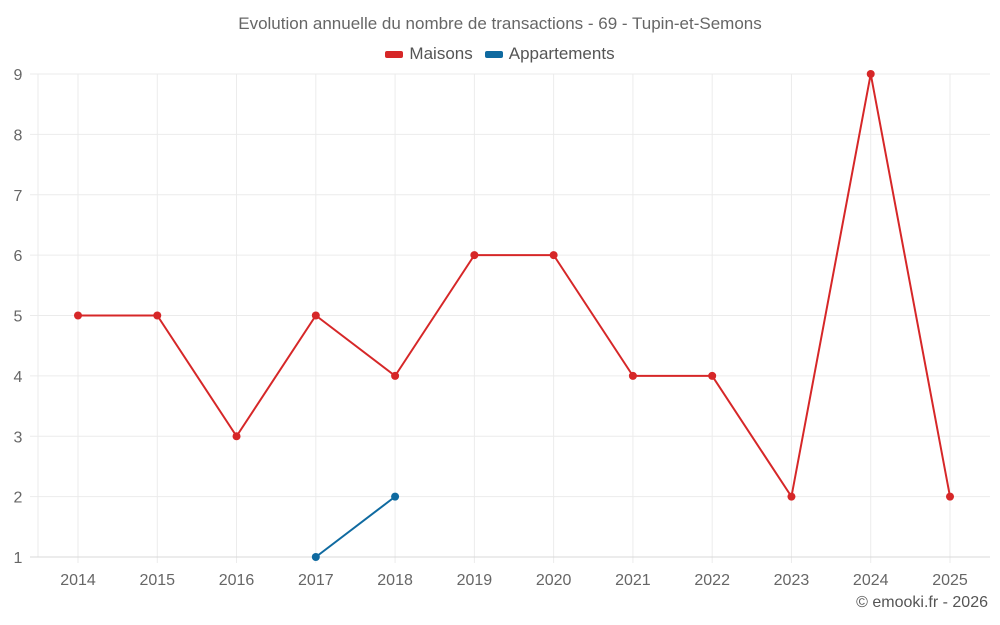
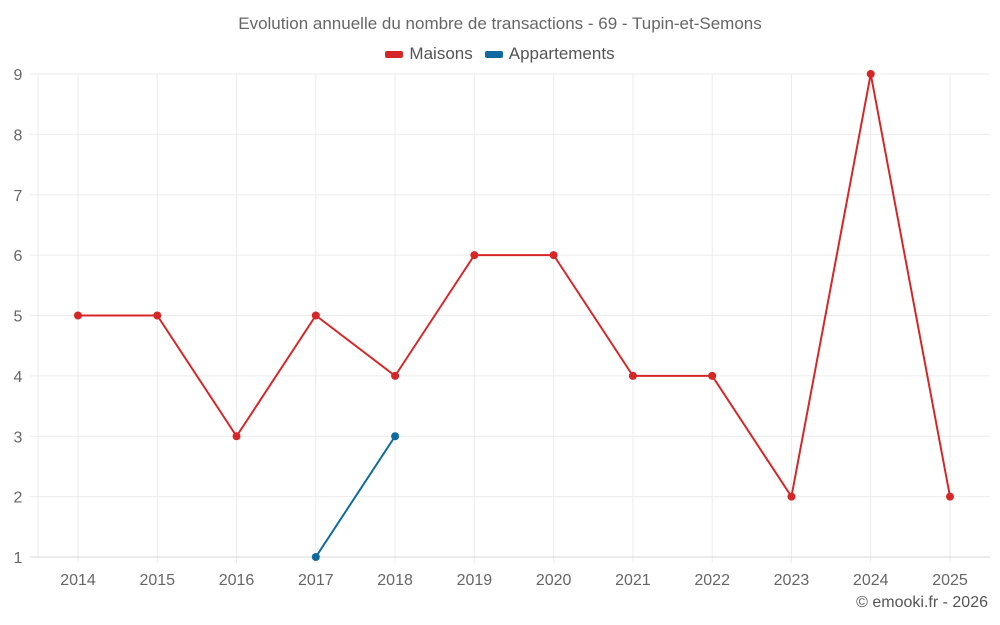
Appartements/2018: 2 -> 3
